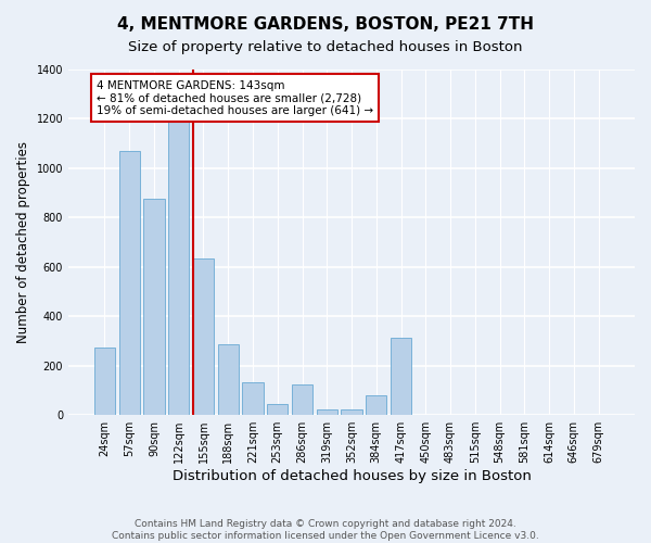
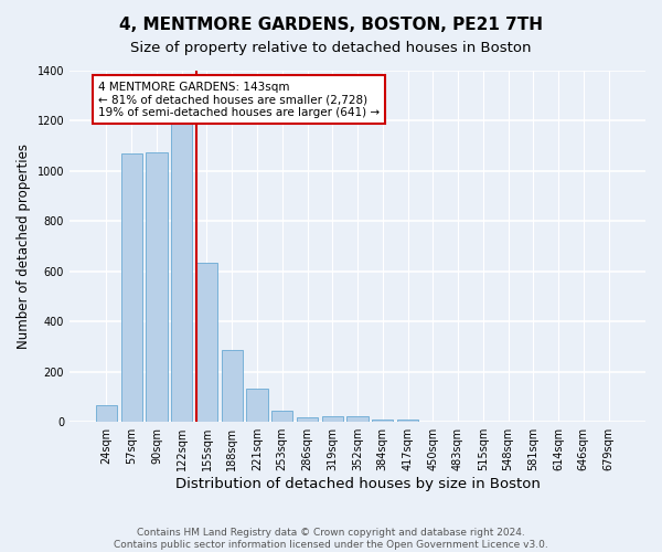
24sqm: 275 -> 65
90sqm: 875 -> 1075
286sqm: 125 -> 20
384sqm: 80 -> 10
417sqm: 315 -> 10
